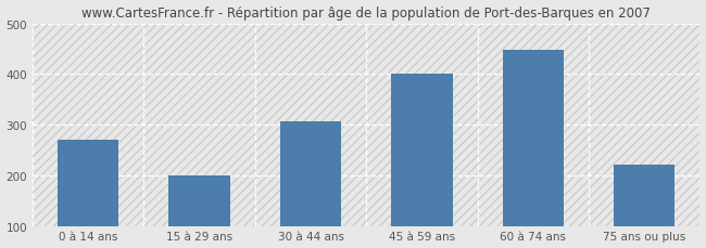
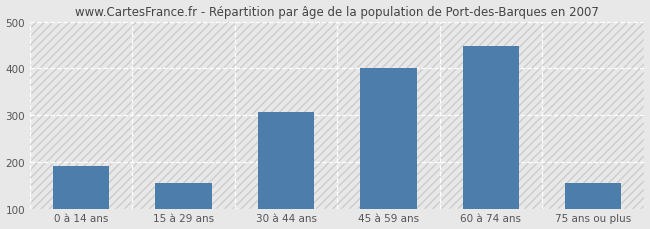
0 à 14 ans: 270 -> 190
15 à 29 ans: 200 -> 155
75 ans ou plus: 221 -> 155
